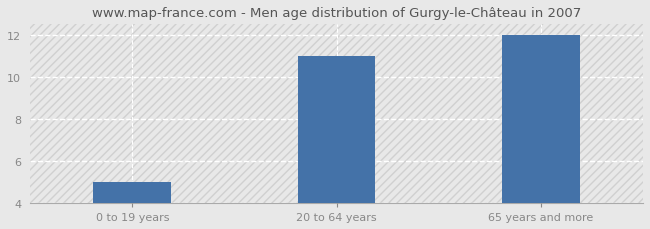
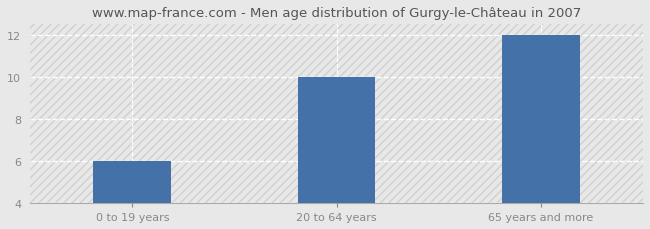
0 to 19 years: 5 -> 6
20 to 64 years: 11 -> 10
